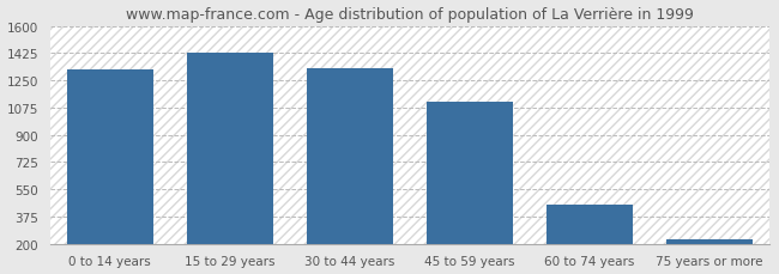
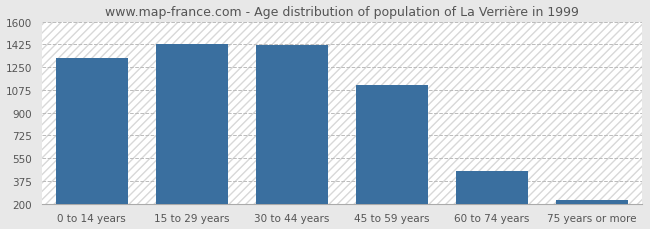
30 to 44 years: 1330 -> 1420
